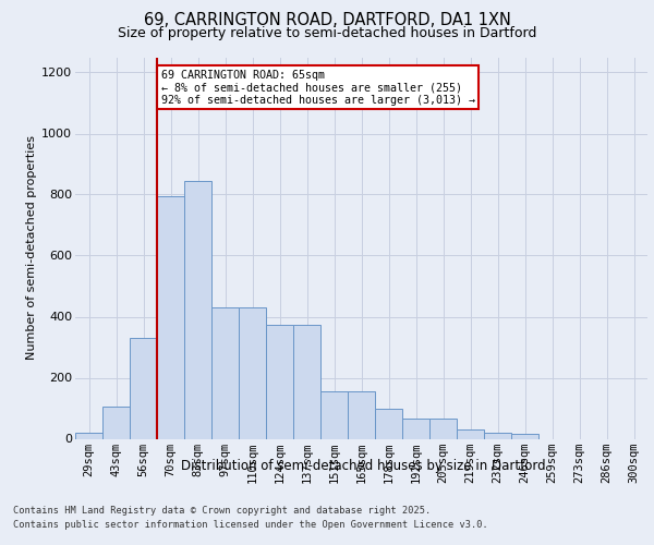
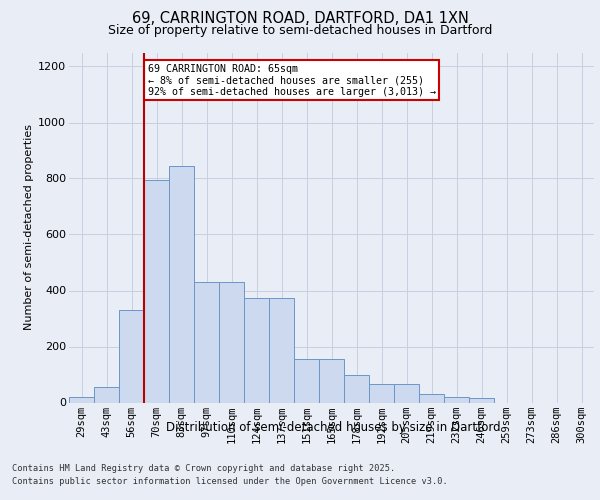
43sqm: 105 -> 55
